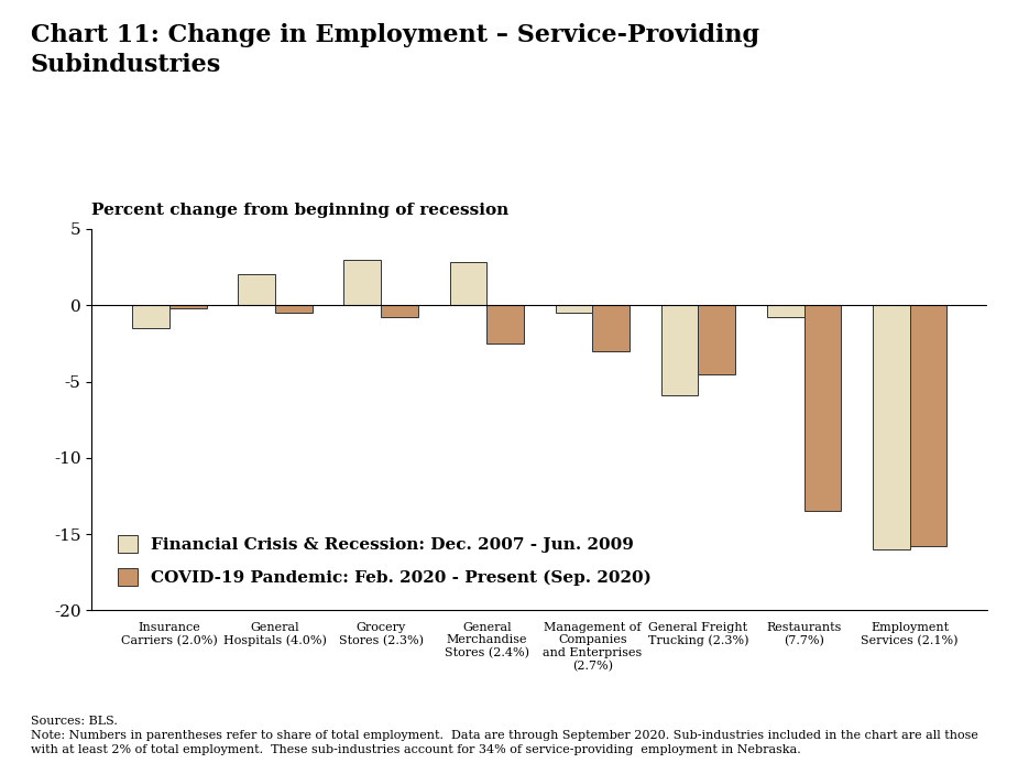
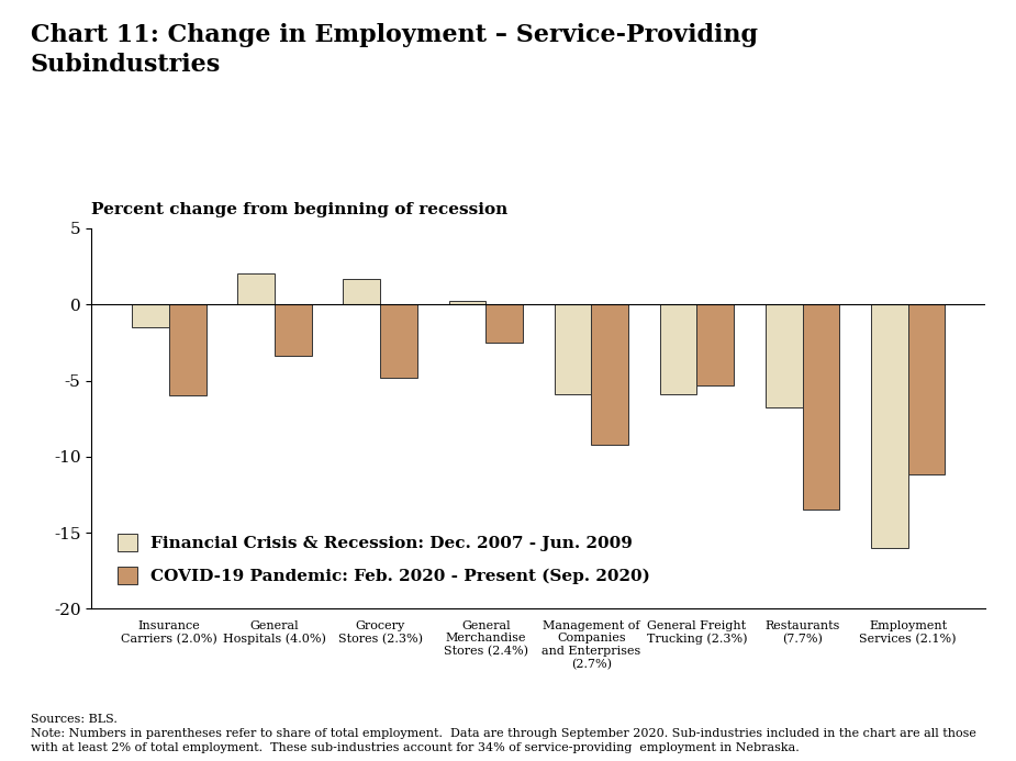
COVID-19 Pandemic: Feb. 2020 - Present (Sep. 2020)/Insurance Carriers (2.0%): -0.2 -> -6.0
COVID-19 Pandemic: Feb. 2020 - Present (Sep. 2020)/General Hospitals (4.0%): -0.5 -> -3.4
Financial Crisis & Recession: Dec. 2007 - Jun. 2009/Grocery Stores (2.3%): 3.0 -> 1.7
COVID-19 Pandemic: Feb. 2020 - Present (Sep. 2020)/Grocery Stores (2.3%): -0.8 -> -4.8
Financial Crisis & Recession: Dec. 2007 - Jun. 2009/General Merchandise Stores (2.4%): 2.8 -> 0.2
Financial Crisis & Recession: Dec. 2007 - Jun. 2009/Management of Companies and Enterprises (2.7%): -0.5 -> -5.9
COVID-19 Pandemic: Feb. 2020 - Present (Sep. 2020)/Management of Companies and Enterprises (2.7%): -3.0 -> -9.2
COVID-19 Pandemic: Feb. 2020 - Present (Sep. 2020)/General Freight Trucking (2.3%): -4.5 -> -5.3
Financial Crisis & Recession: Dec. 2007 - Jun. 2009/Restaurants (7.7%): -0.8 -> -6.8
COVID-19 Pandemic: Feb. 2020 - Present (Sep. 2020)/Employment Services (2.1%): -15.8 -> -11.2
